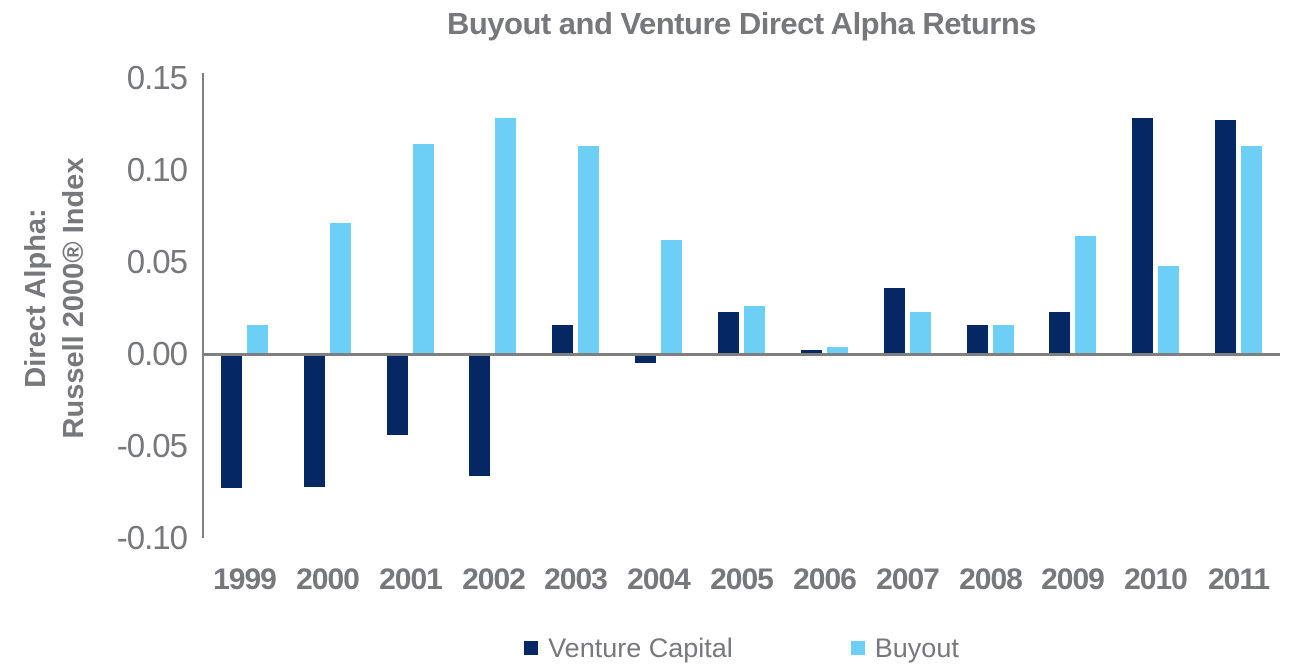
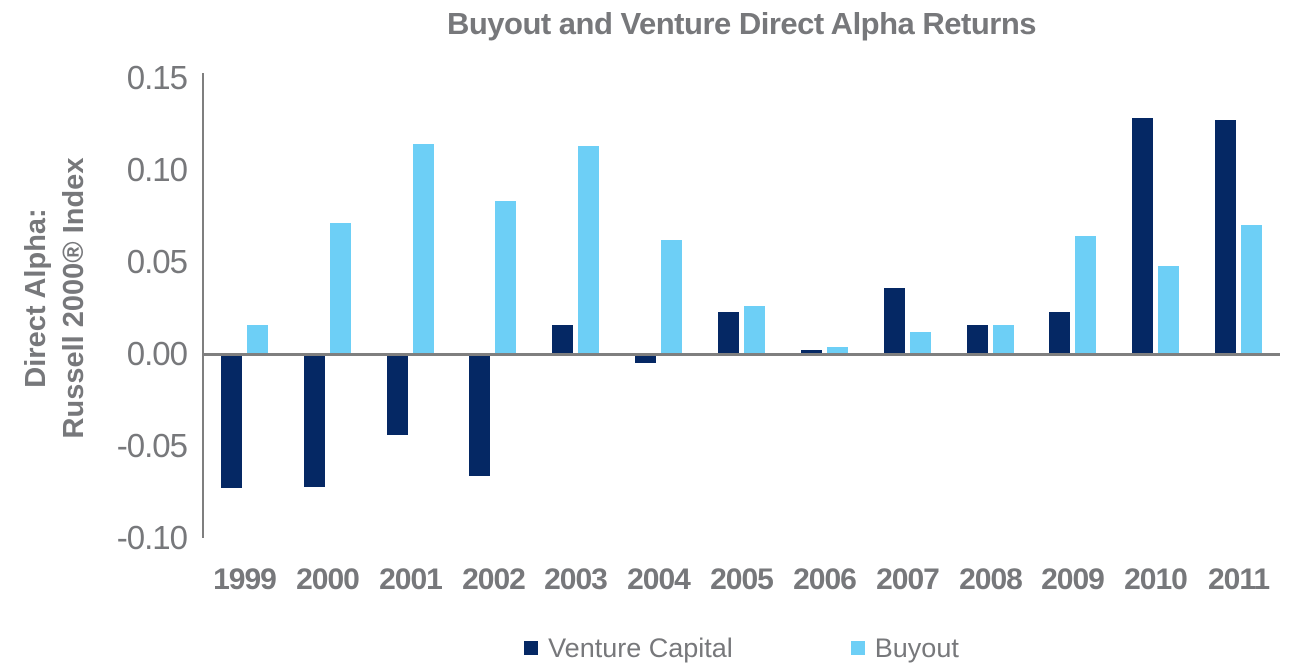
Buyout/2002: 0.128 -> 0.083
Buyout/2007: 0.023 -> 0.012
Buyout/2011: 0.113 -> 0.070
